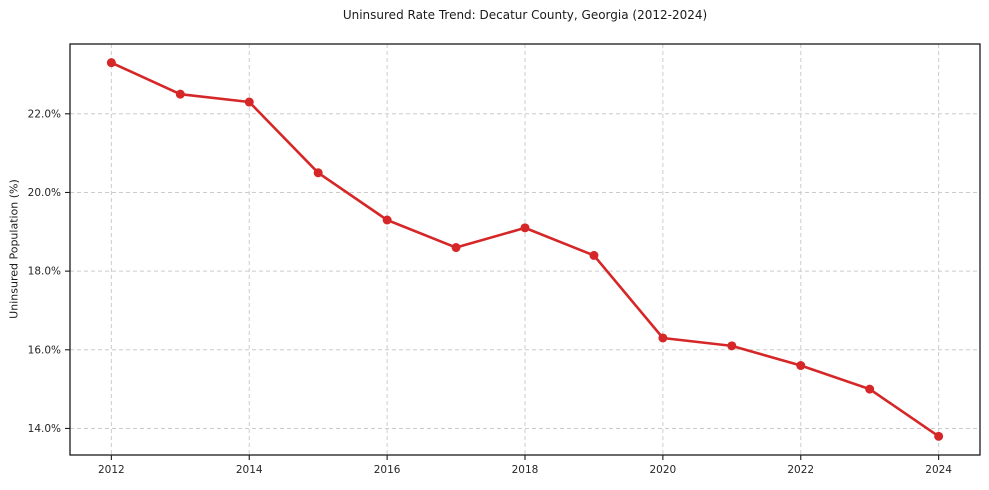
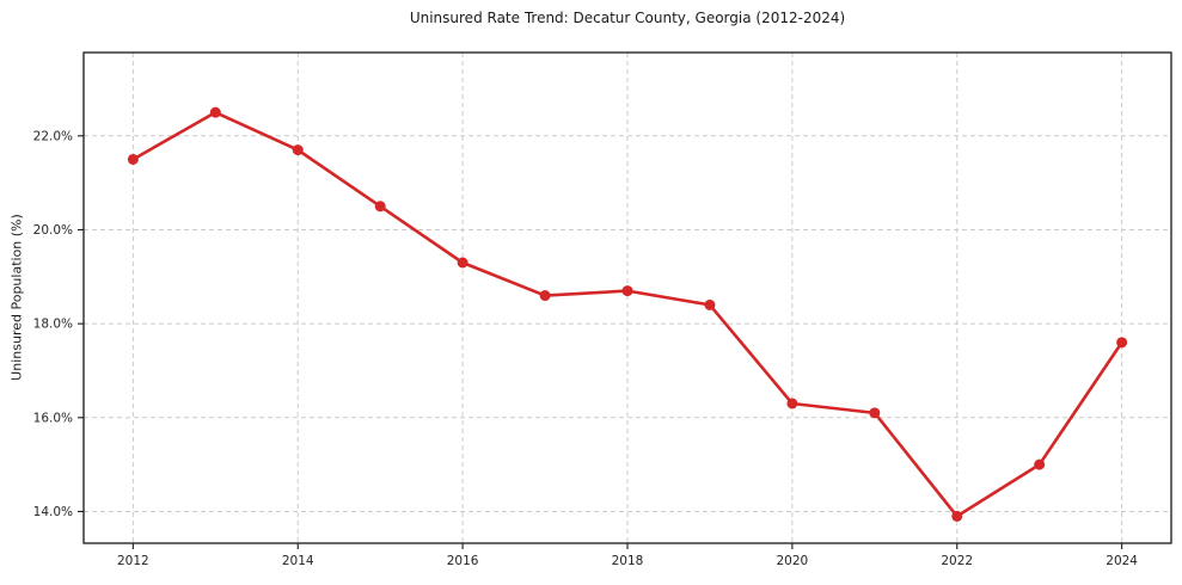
2012: 23.3% -> 21.5%
2014: 22.3% -> 21.7%
2018: 19.1% -> 18.7%
2022: 15.6% -> 13.9%
2024: 13.8% -> 17.6%
